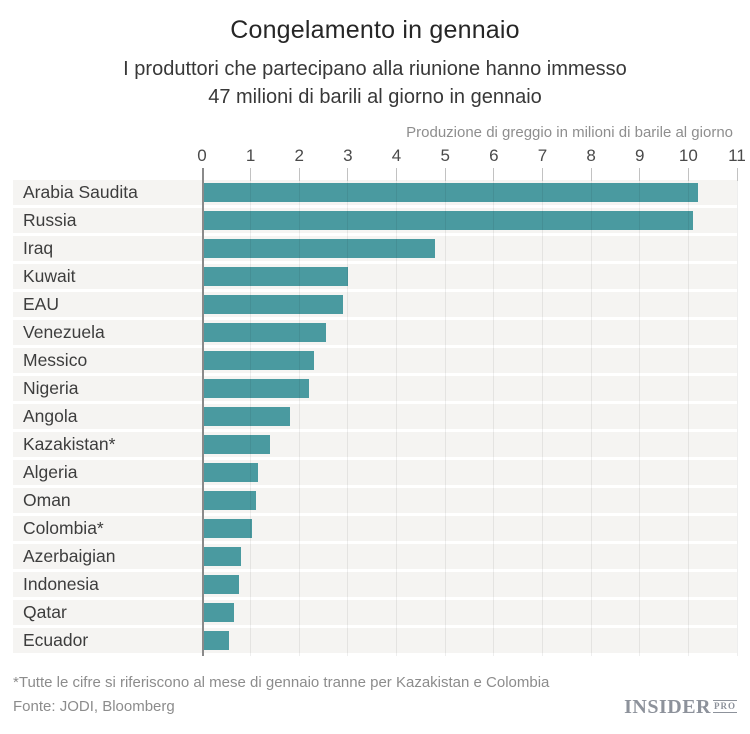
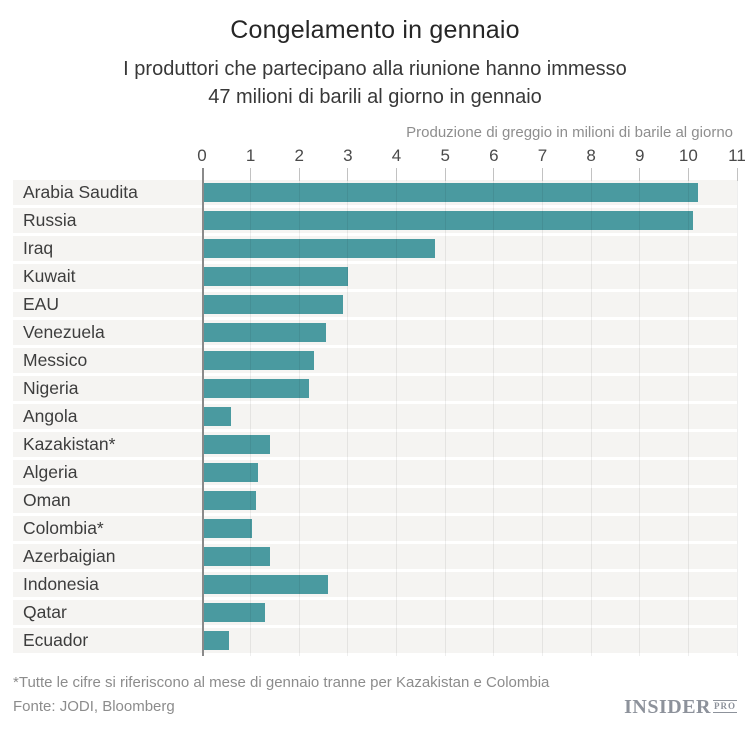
Angola: 1.8 -> 0.6
Azerbaigian: 0.8 -> 1.4
Indonesia: 0.8 -> 2.6
Qatar: 0.7 -> 1.3
